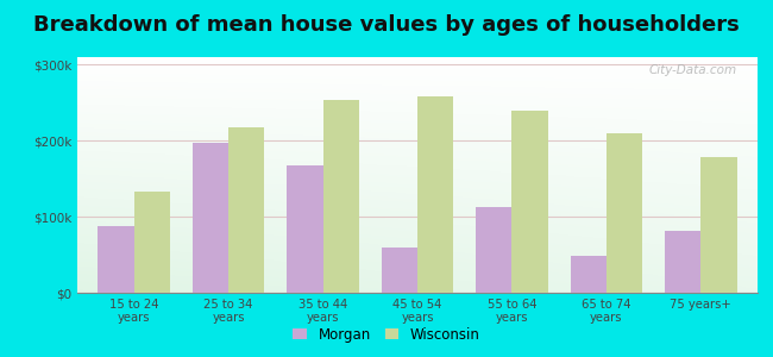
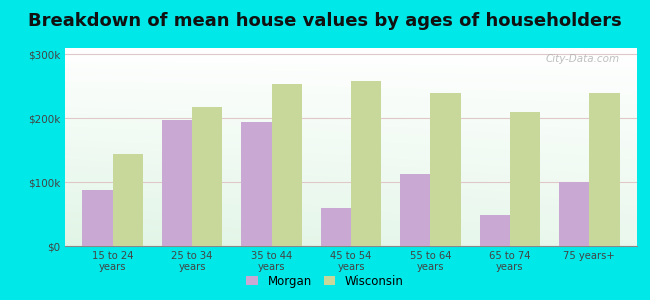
Wisconsin/15 to 24 years: $133k -> $144k
Morgan/35 to 44 years: $168k -> $194k
Morgan/75 years+: $82k -> $100k
Wisconsin/75 years+: $178k -> $240k
